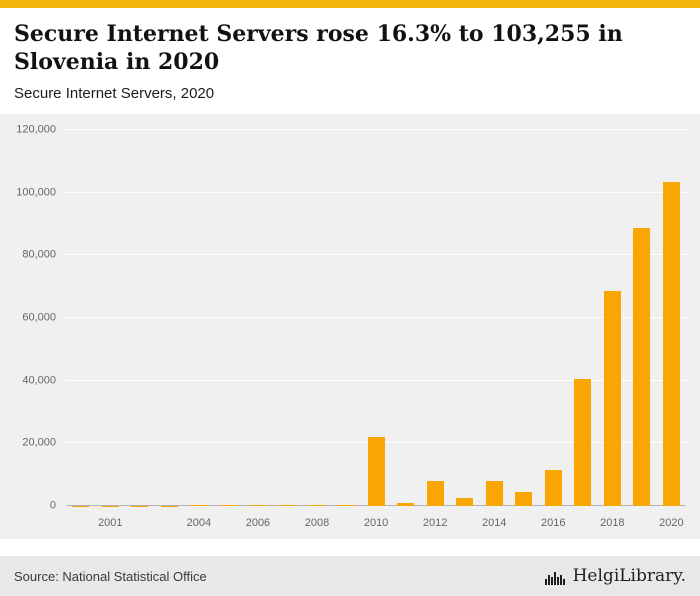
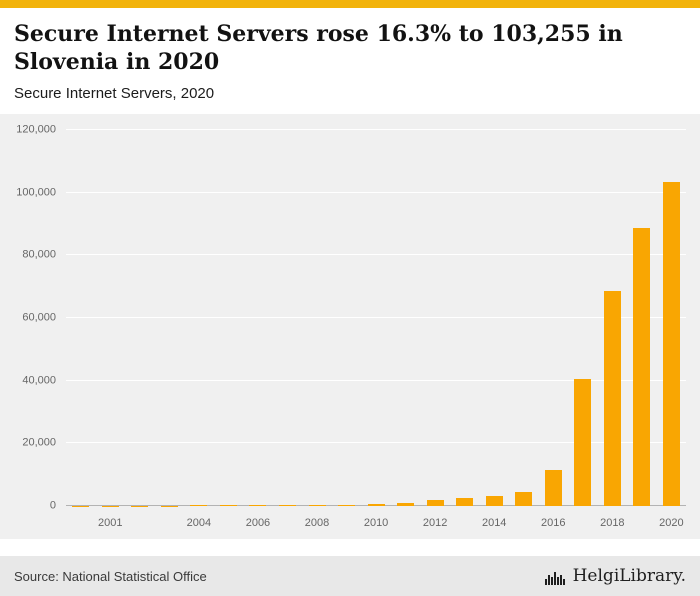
2010: 22000 -> 1000
2012: 8000 -> 2000
2014: 8000 -> 3000
